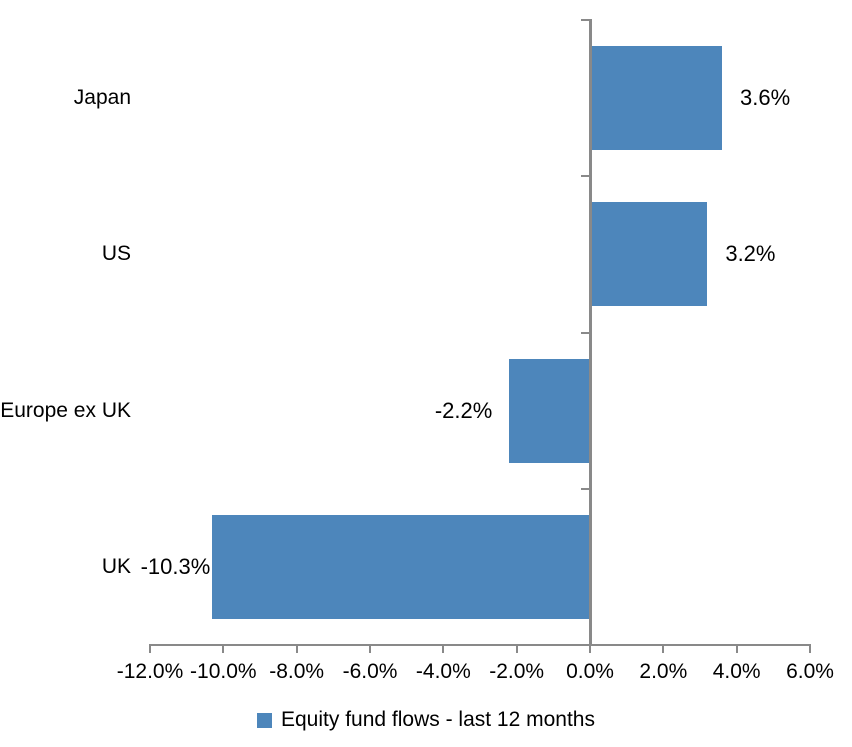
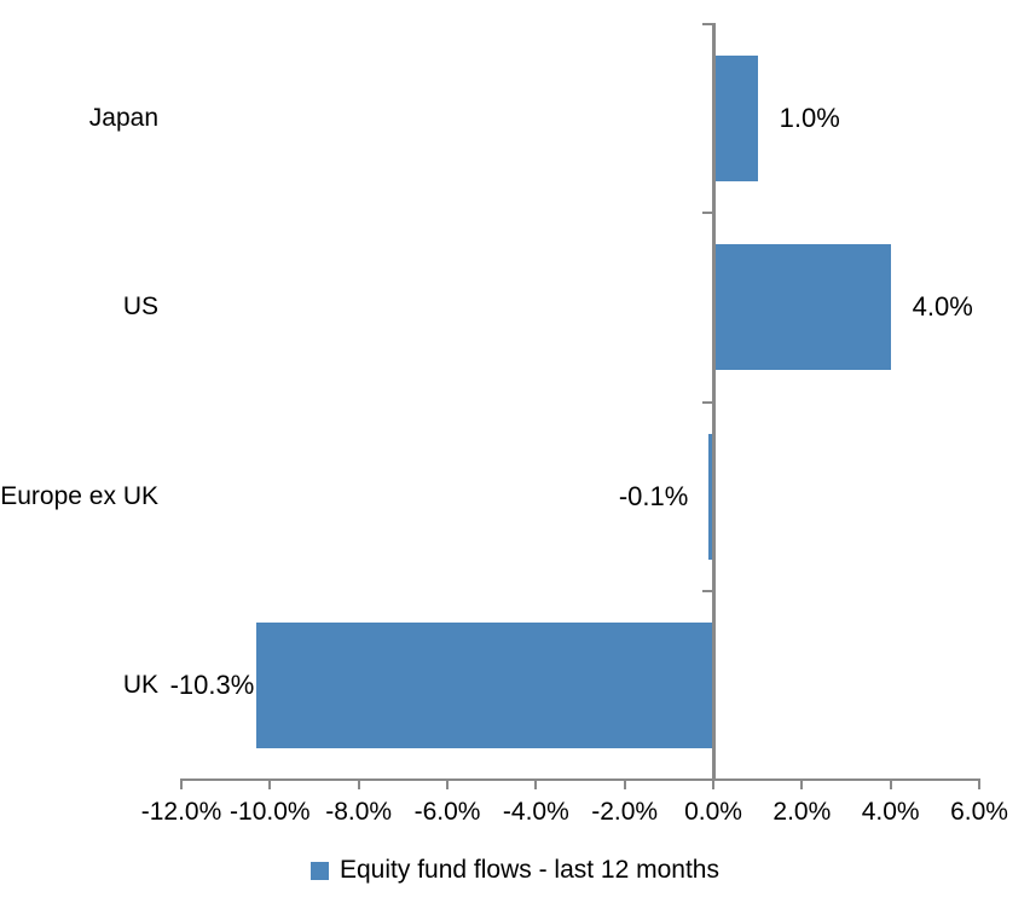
Japan: 3.6% -> 1.0%
US: 3.2% -> 4.0%
Europe ex UK: -2.2% -> -0.1%
